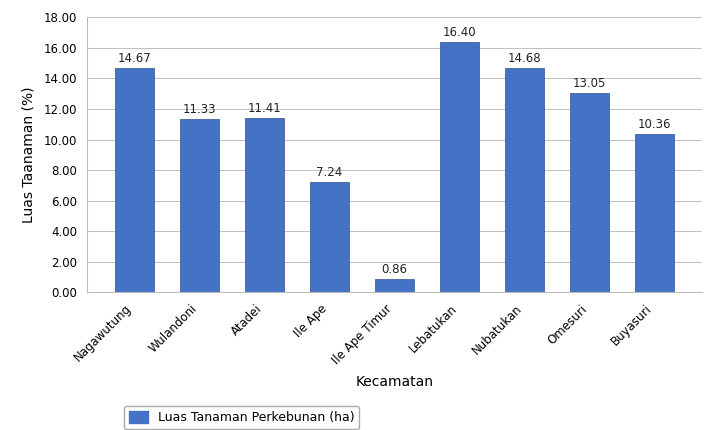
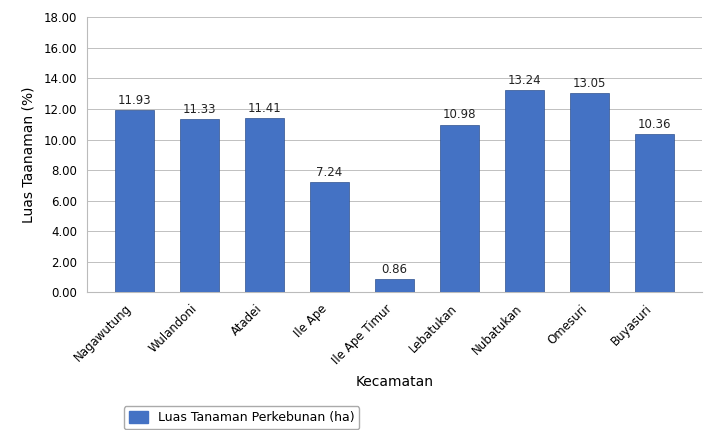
Nagawutung: 14.67 -> 11.93
Lebatukan: 16.40 -> 10.98
Nubatukan: 14.68 -> 13.24
